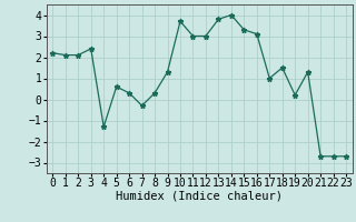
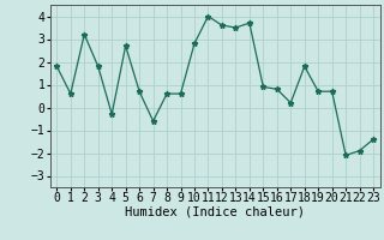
0: 2.2 -> 1.8
1: 2.1 -> 0.6
2: 2.1 -> 3.2
3: 2.4 -> 1.8
4: -1.3 -> -0.3
5: 0.6 -> 2.7
6: 0.3 -> 0.7
7: -0.3 -> -0.6
8: 0.3 -> 0.6
9: 1.3 -> 0.6
10: 3.7 -> 2.8
11: 3.0 -> 4.0
12: 3.0 -> 3.6
13: 3.8 -> 3.5
14: 4.0 -> 3.7
15: 3.3 -> 0.9
16: 3.1 -> 0.8
17: 1.0 -> 0.2
18: 1.5 -> 1.8
19: 0.2 -> 0.7
20: 1.3 -> 0.7
21: -2.7 -> -2.1
22: -2.7 -> -1.9
23: -2.7 -> -1.4
